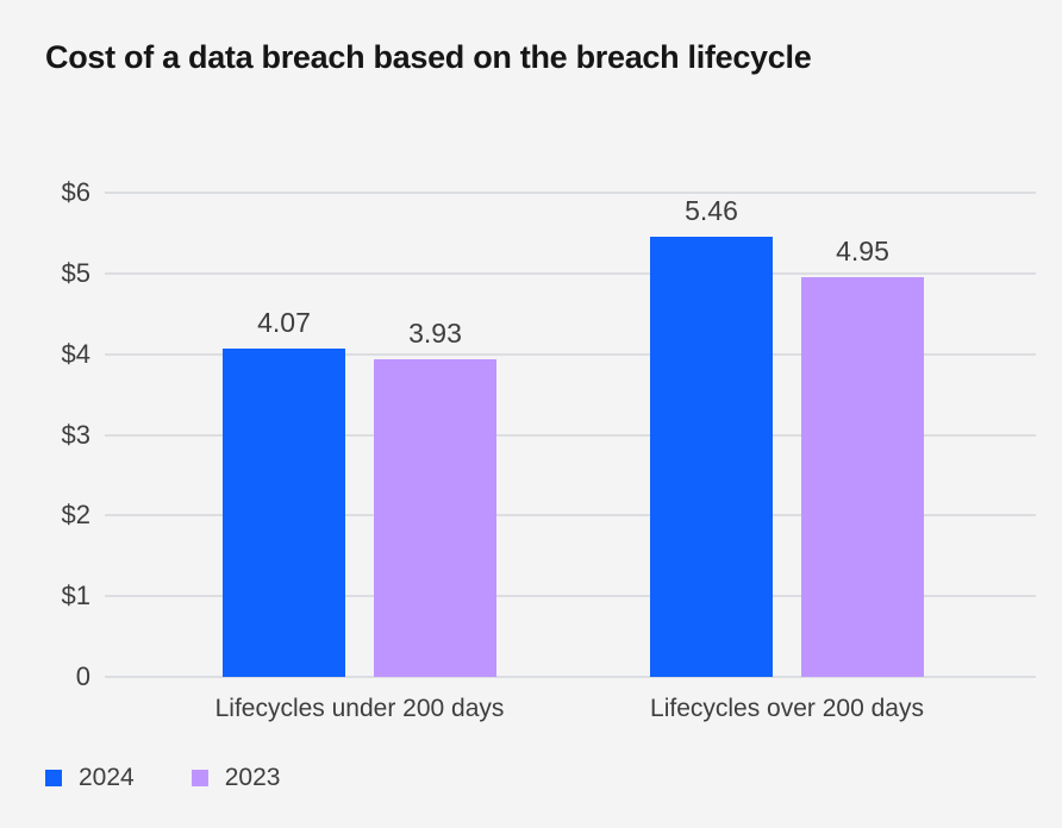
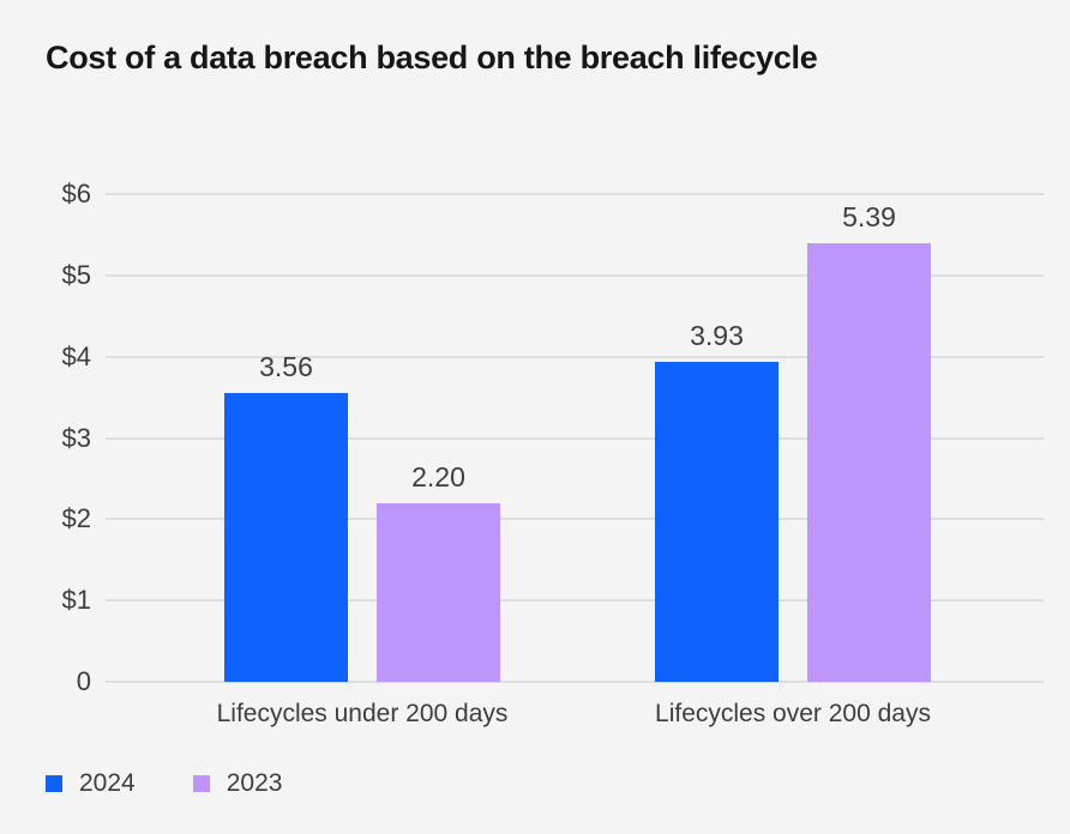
2024/Lifecycles under 200 days: 4.07 -> 3.56
2023/Lifecycles under 200 days: 3.93 -> 2.20
2024/Lifecycles over 200 days: 5.46 -> 3.93
2023/Lifecycles over 200 days: 4.95 -> 5.39
